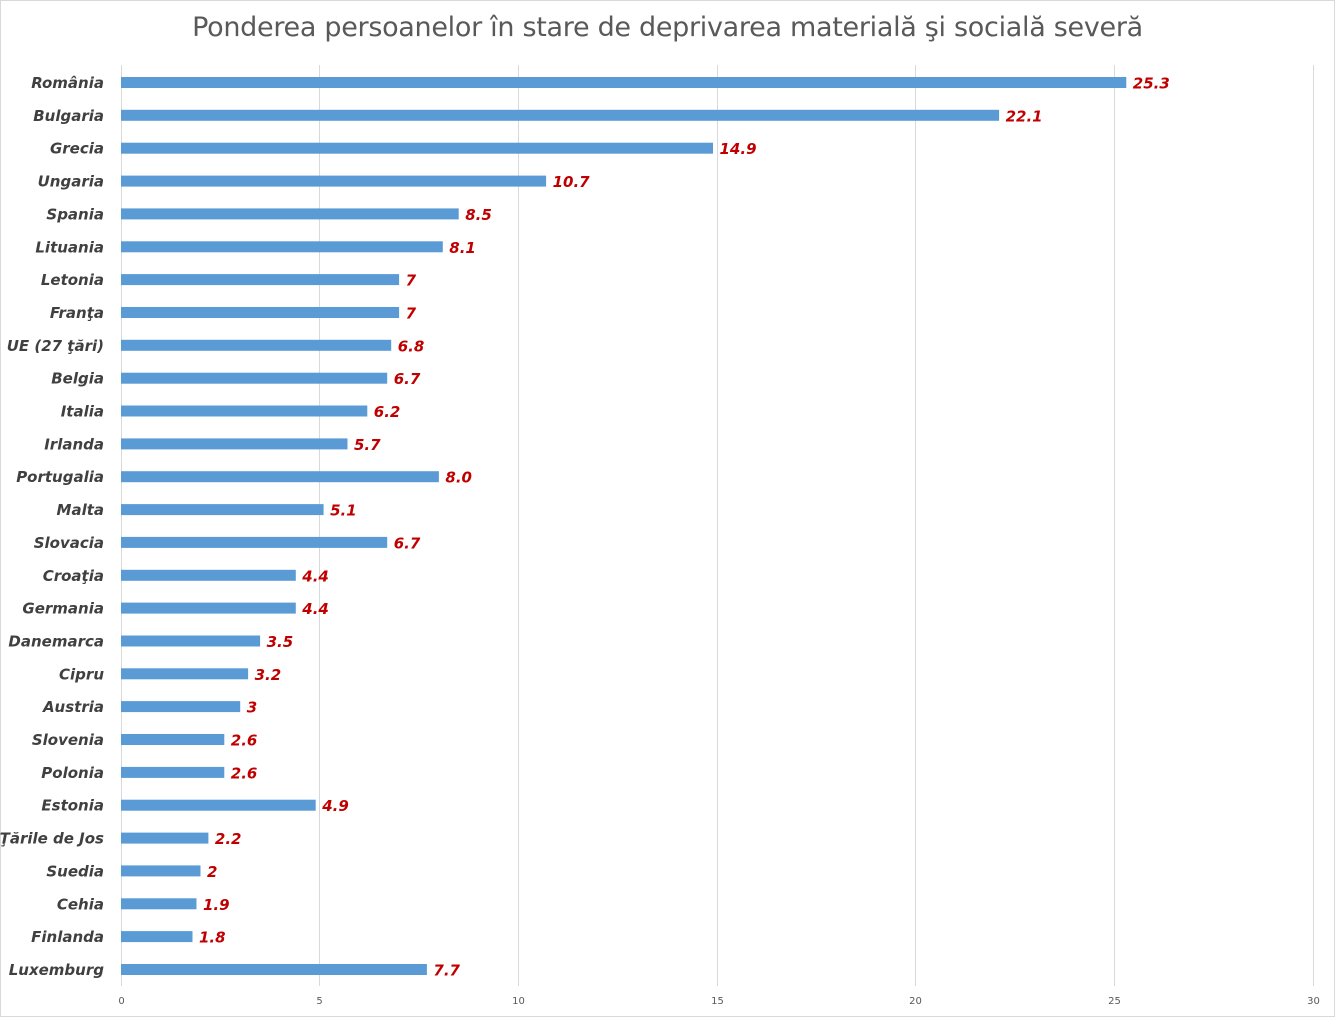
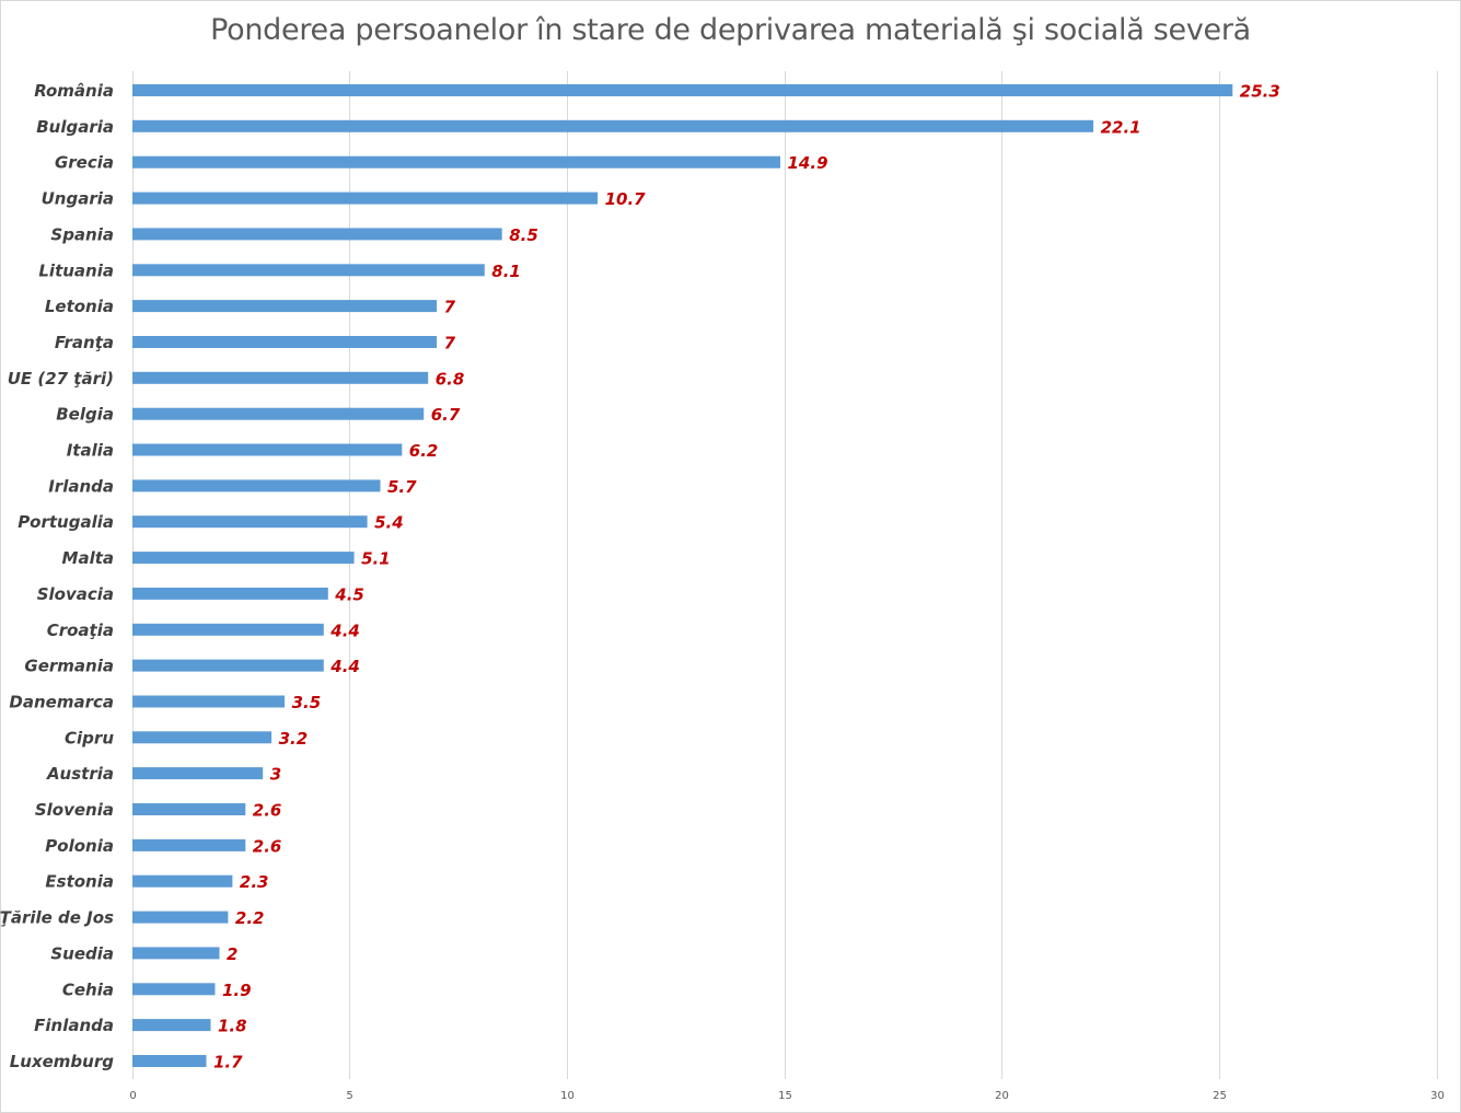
Portugalia: 8.0 -> 5.4
Slovacia: 6.7 -> 4.5
Estonia: 4.9 -> 2.3
Luxemburg: 7.7 -> 1.7
